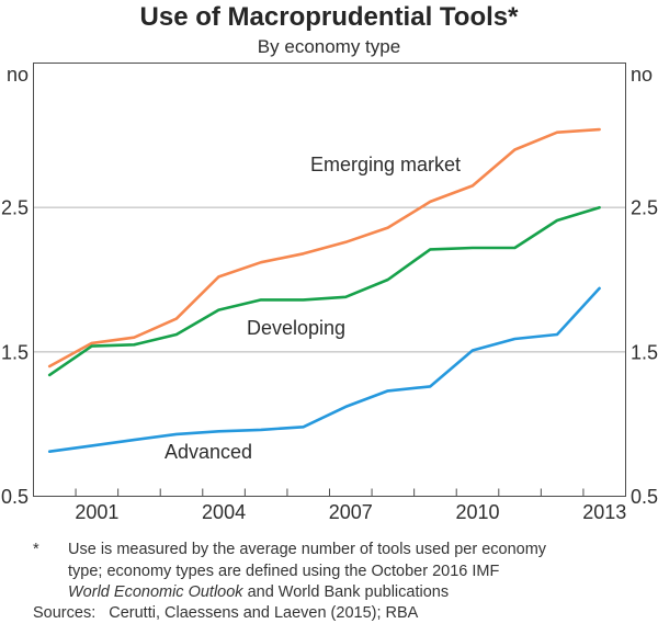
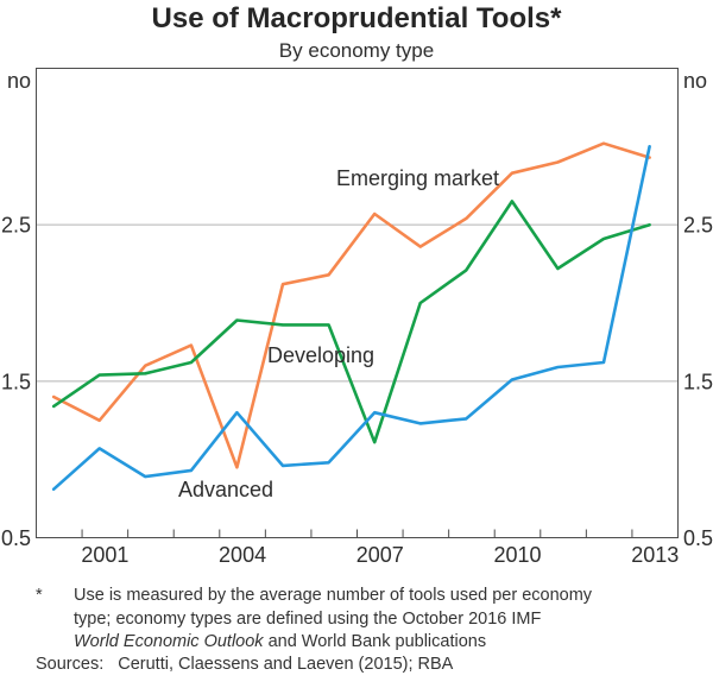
Emerging market/2001: 1.56 -> 1.25
Advanced/2001: 0.85 -> 1.07
Emerging market/2004: 2.02 -> 0.95
Developing/2004: 1.79 -> 1.89
Advanced/2004: 0.95 -> 1.30
Emerging market/2007: 2.26 -> 2.57
Developing/2007: 1.88 -> 1.11
Advanced/2007: 1.12 -> 1.30
Emerging market/2010: 2.65 -> 2.83
Developing/2010: 2.22 -> 2.65
Emerging market/2013: 3.04 -> 2.93
Advanced/2013: 1.94 -> 3.00
